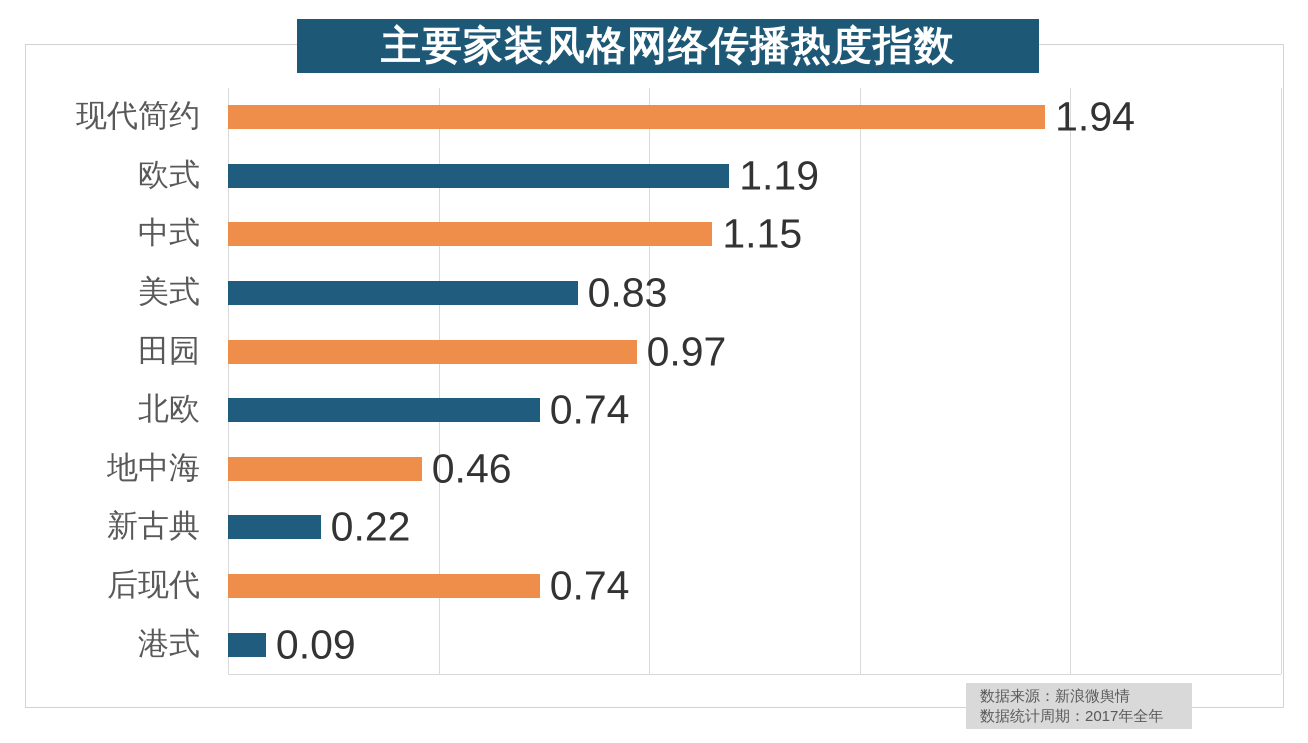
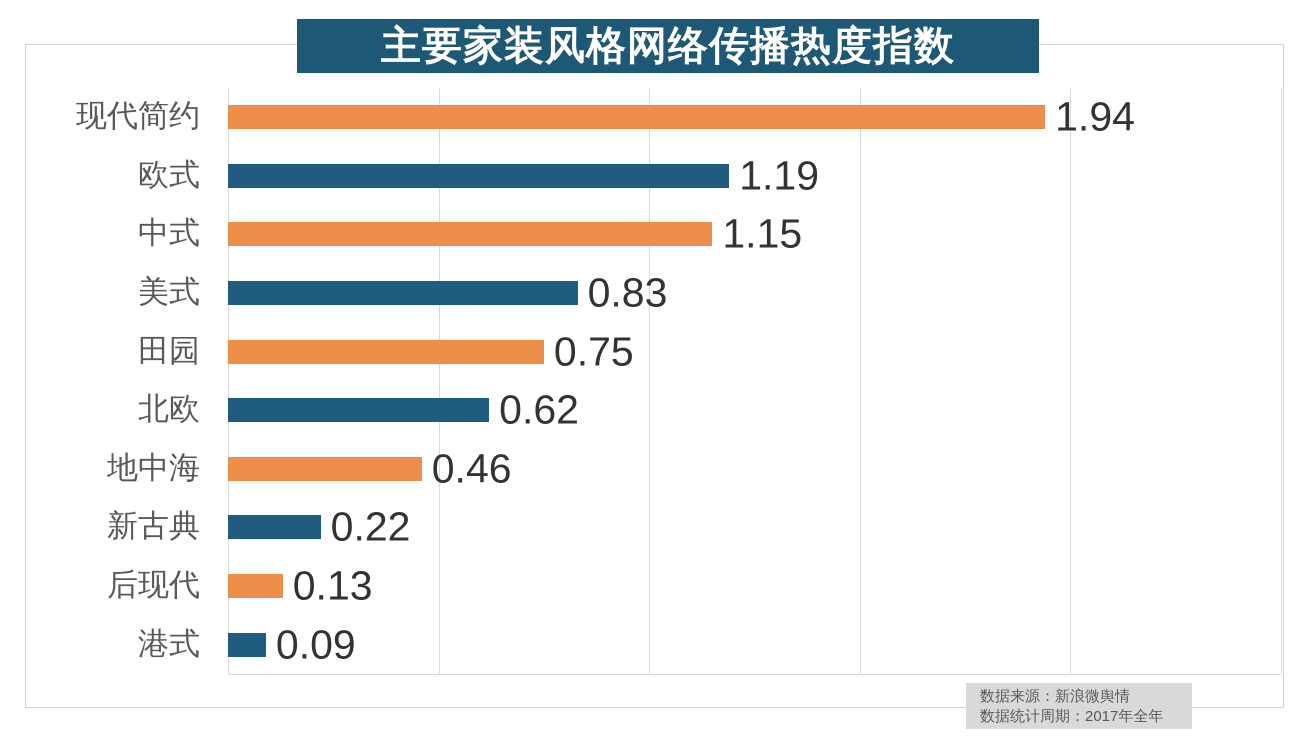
田园: 0.97 -> 0.75
北欧: 0.74 -> 0.62
后现代: 0.74 -> 0.13
